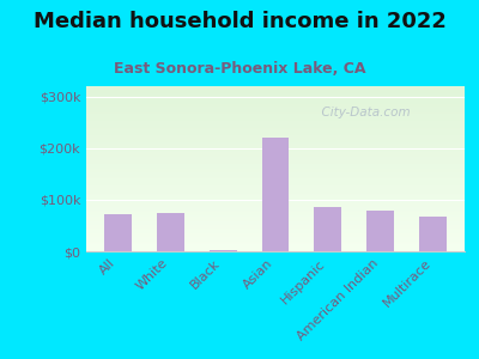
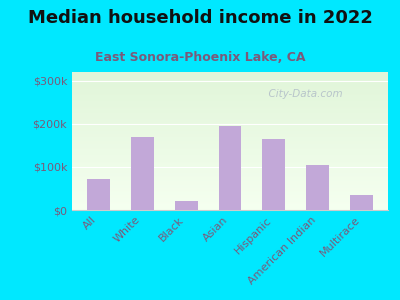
White: $75k -> $170k
Black: $2k -> $20k
Asian: $220k -> $195k
Hispanic: $85k -> $165k
American Indian: $78k -> $105k
Multirace: $68k -> $35k
